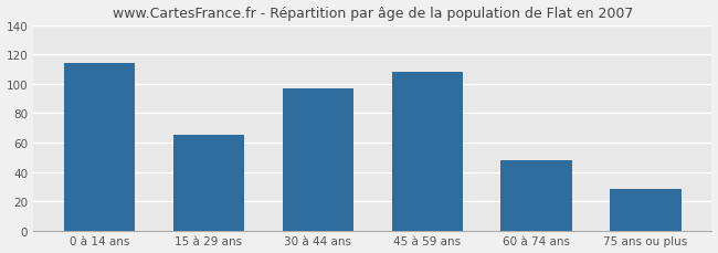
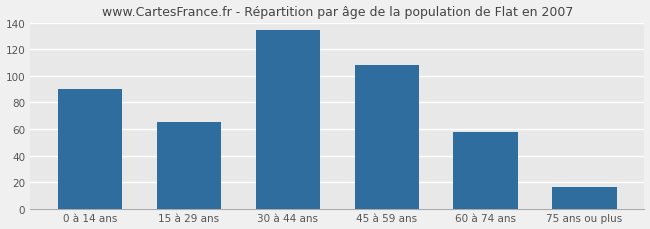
0 à 14 ans: 114 -> 90
30 à 44 ans: 97 -> 135
60 à 74 ans: 48 -> 58
75 ans ou plus: 28 -> 16
